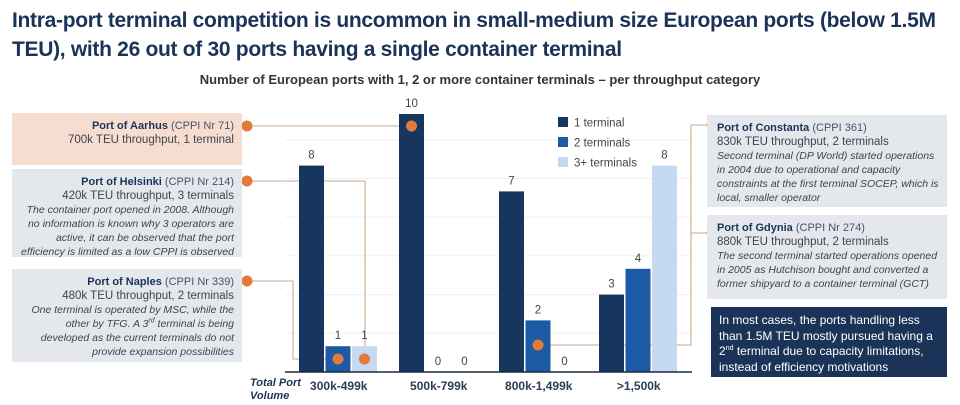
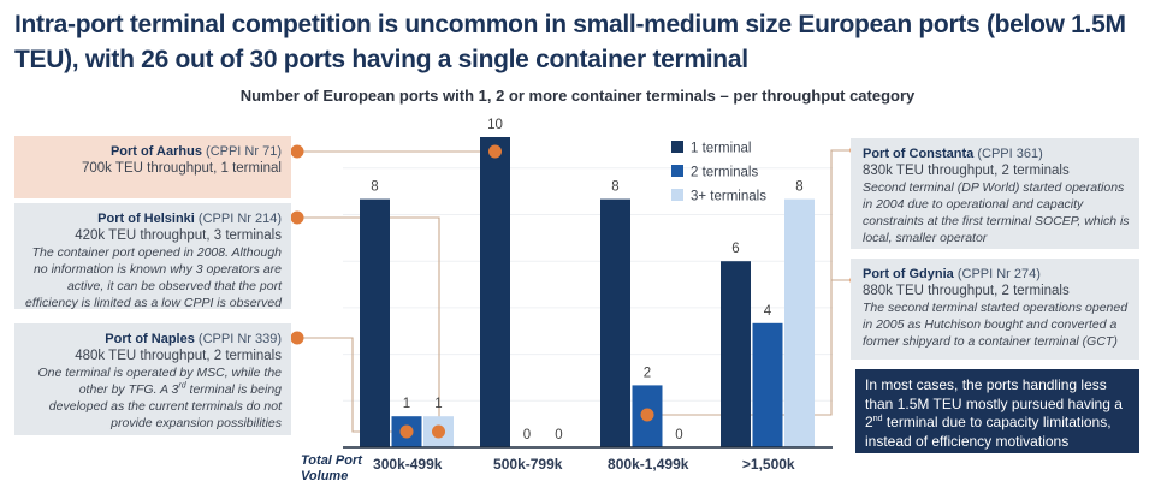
1 terminal/800k-1,499k: 7 -> 8
1 terminal/>1,500k: 3 -> 6
